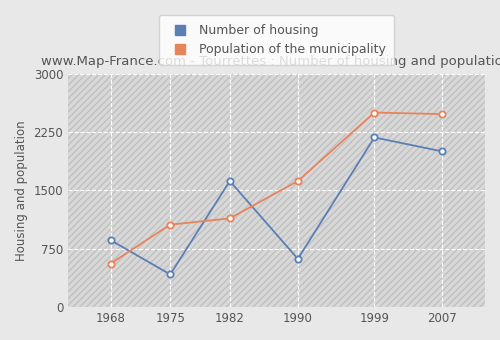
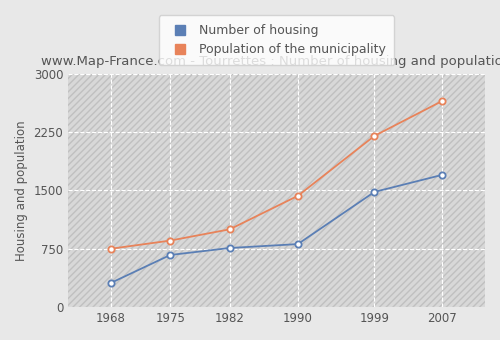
Number of housing/1968: 860 -> 310
Population of the municipality/1968: 560 -> 750
Number of housing/1975: 420 -> 670
Population of the municipality/1975: 1060 -> 860
Number of housing/1982: 1620 -> 760
Population of the municipality/1982: 1140 -> 1000
Number of housing/1990: 620 -> 810
Population of the municipality/1990: 1620 -> 1430
Number of housing/1999: 2180 -> 1480
Population of the municipality/1999: 2500 -> 2200
Number of housing/2007: 2000 -> 1700
Population of the municipality/2007: 2480 -> 2650
